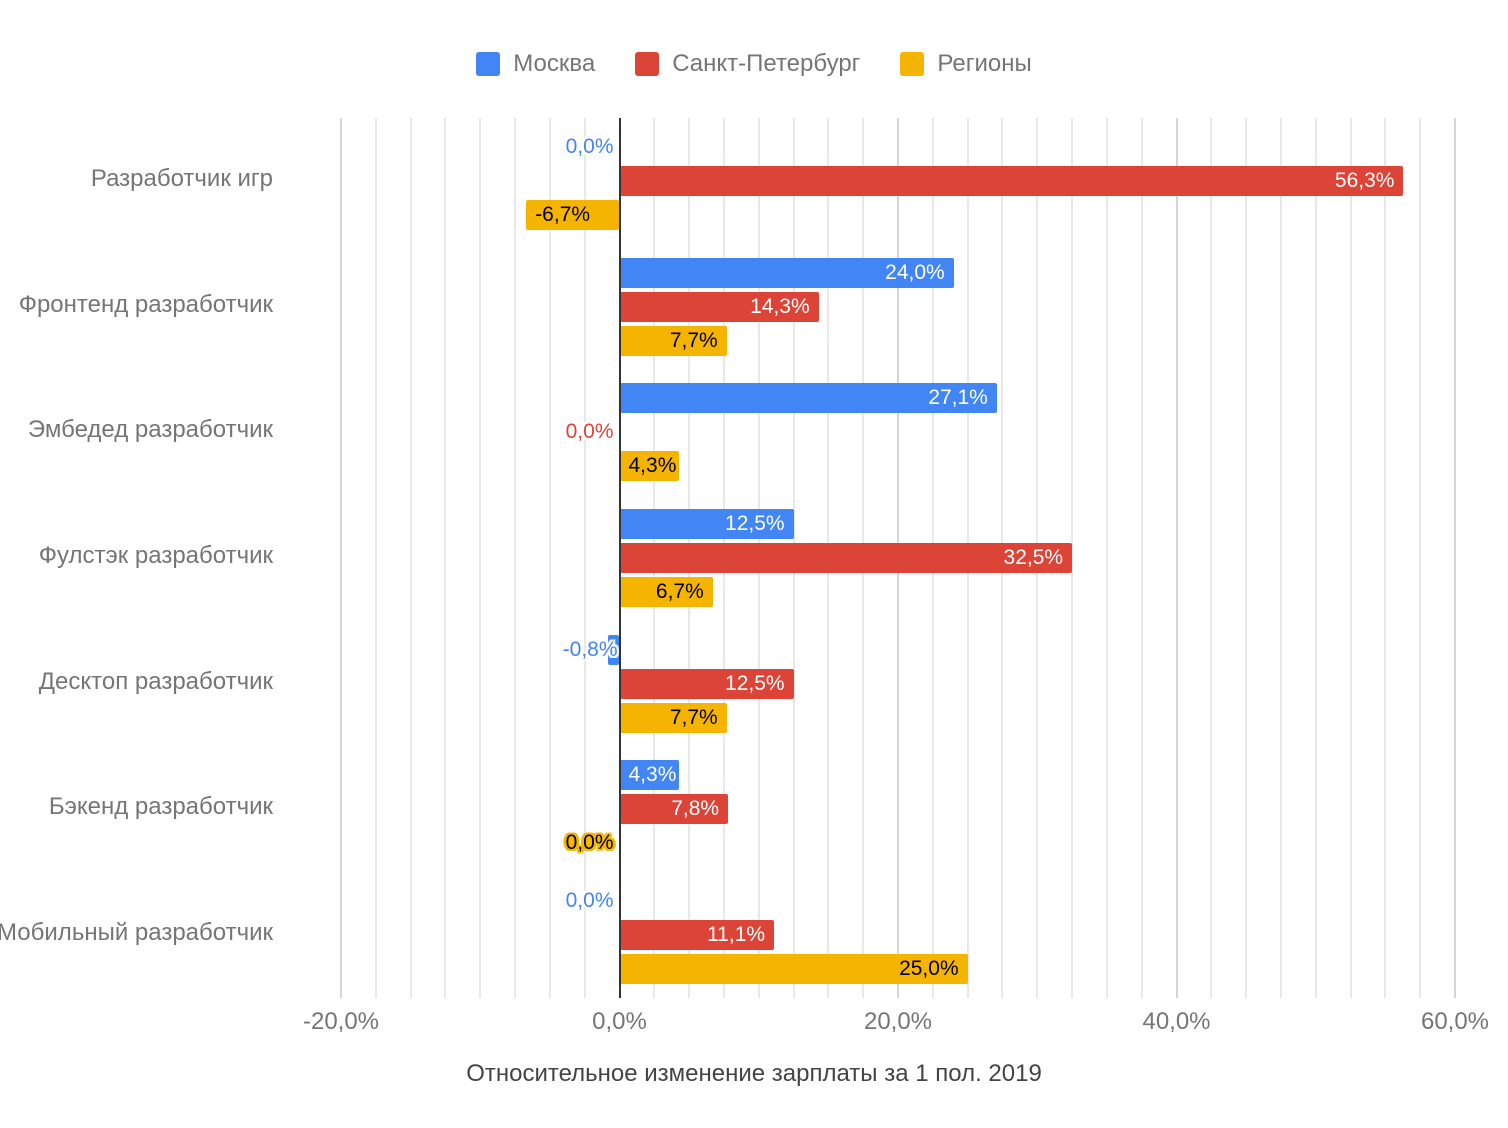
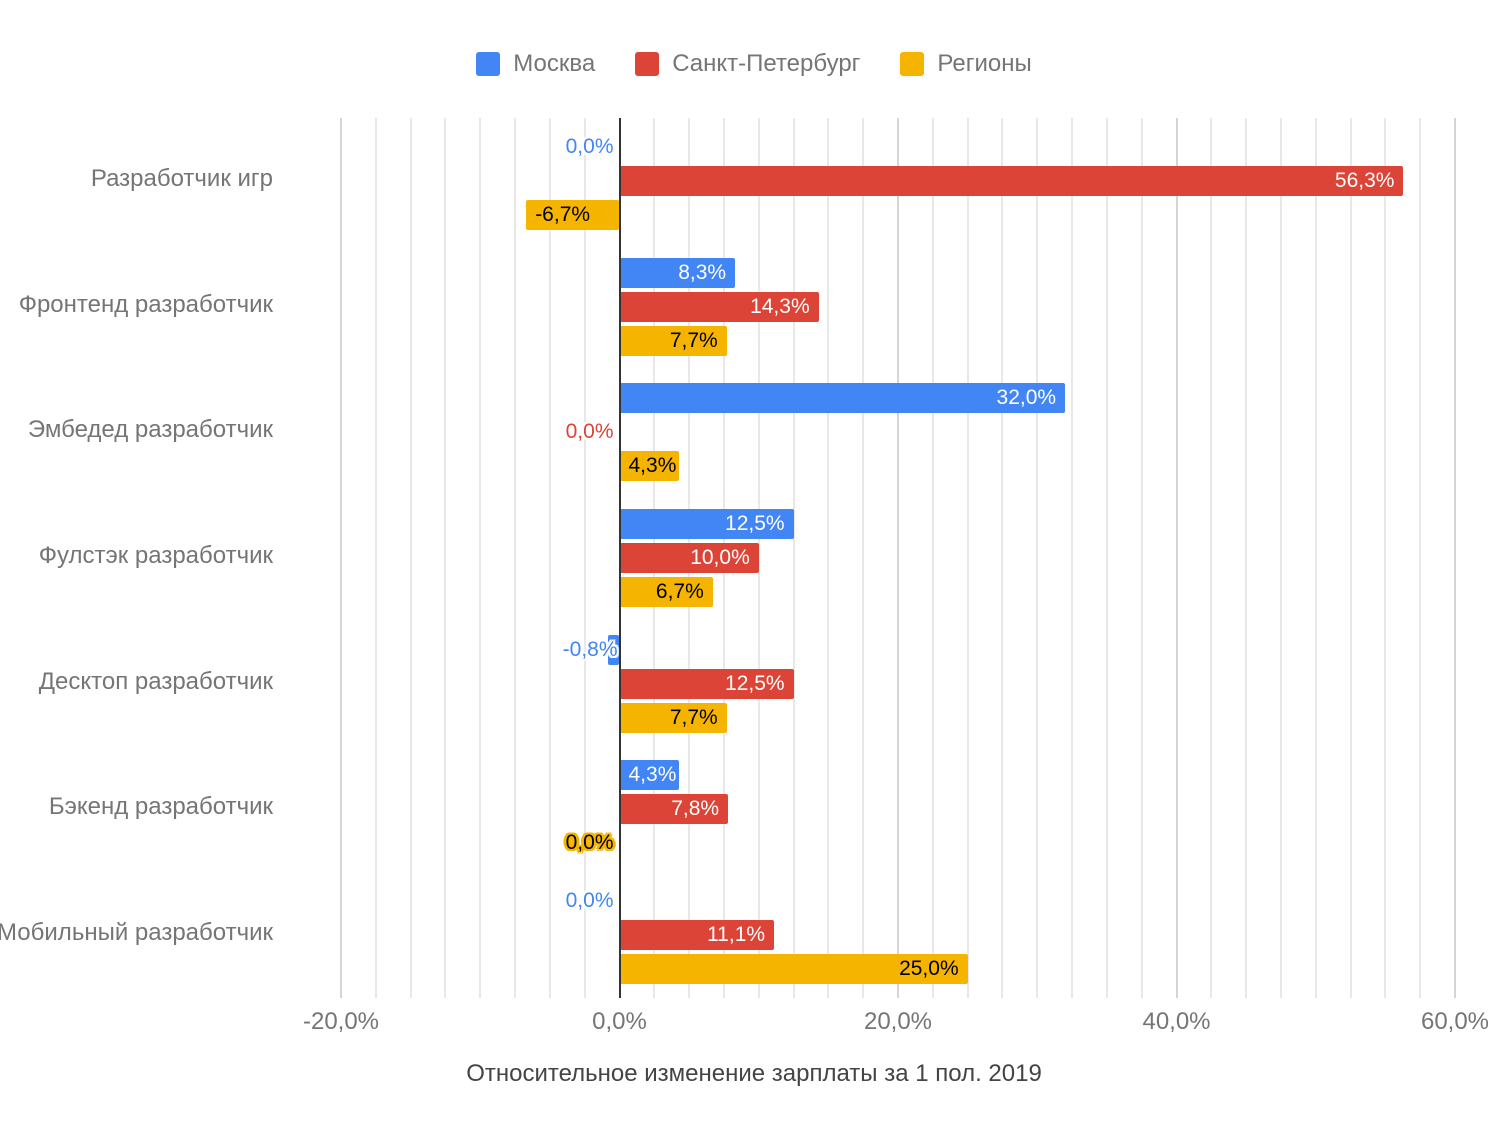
Москва/Фронтенд разработчик: 24,0% -> 8,3%
Москва/Эмбедед разработчик: 27,1% -> 32,0%
Санкт-Петербург/Фулстэк разработчик: 32,5% -> 10,0%
